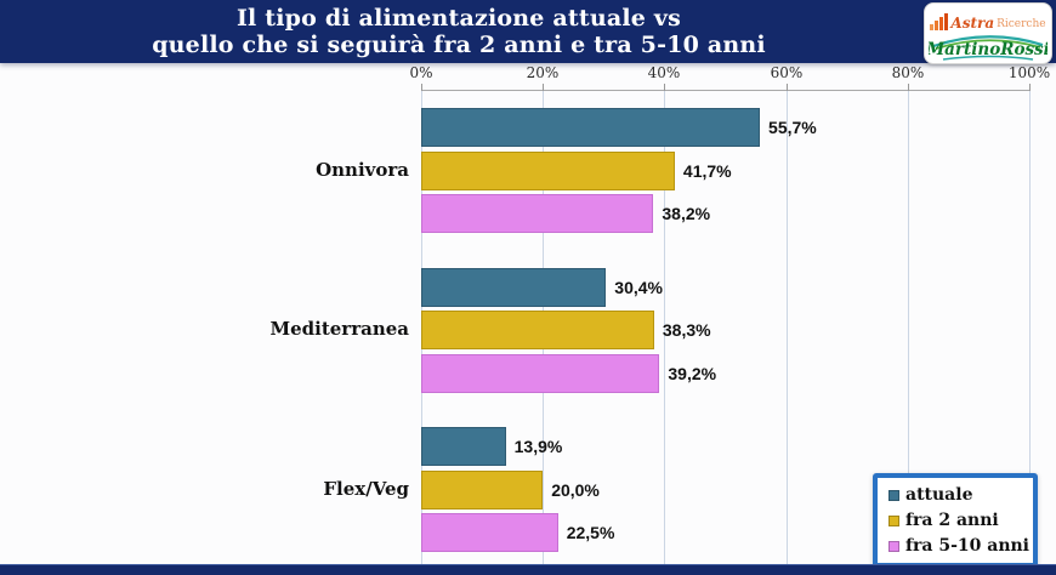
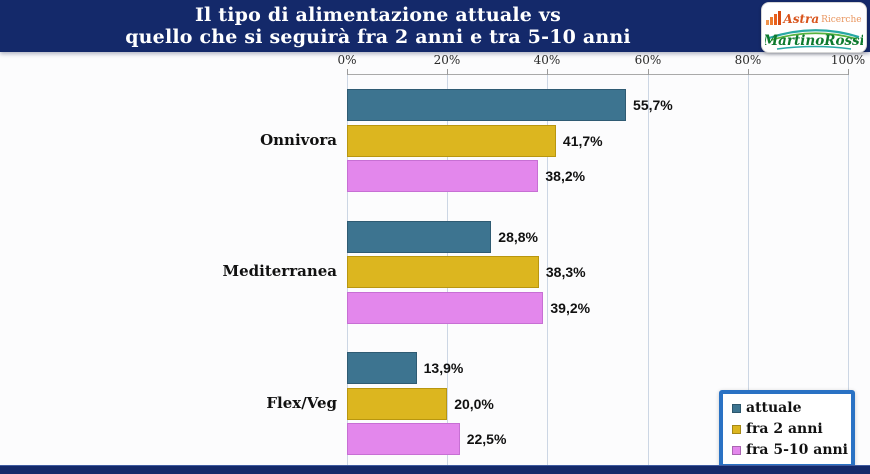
attuale/Mediterranea: 30,4% -> 28,8%
